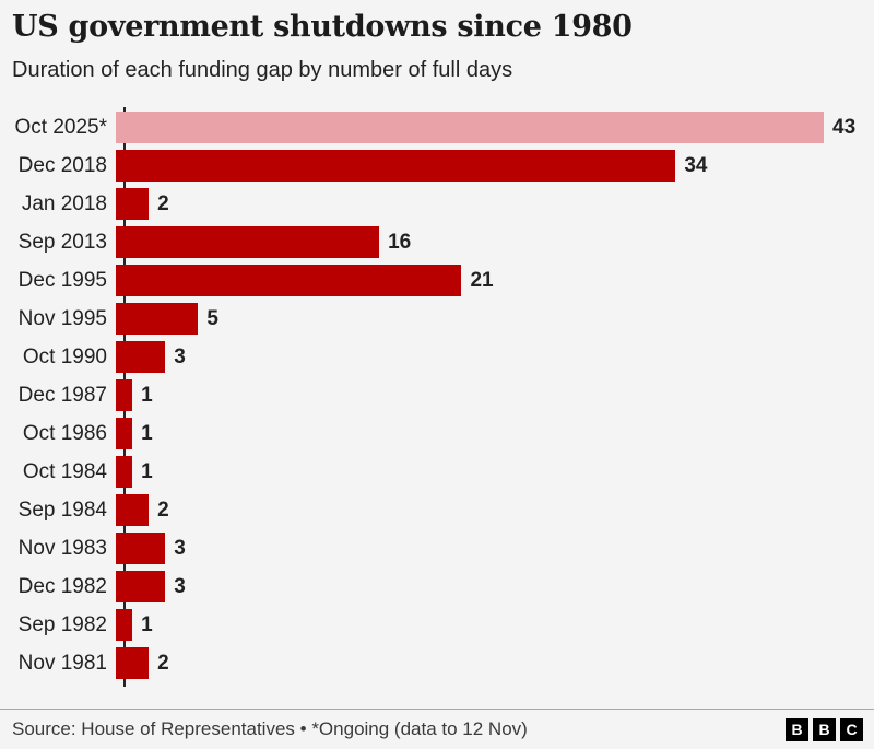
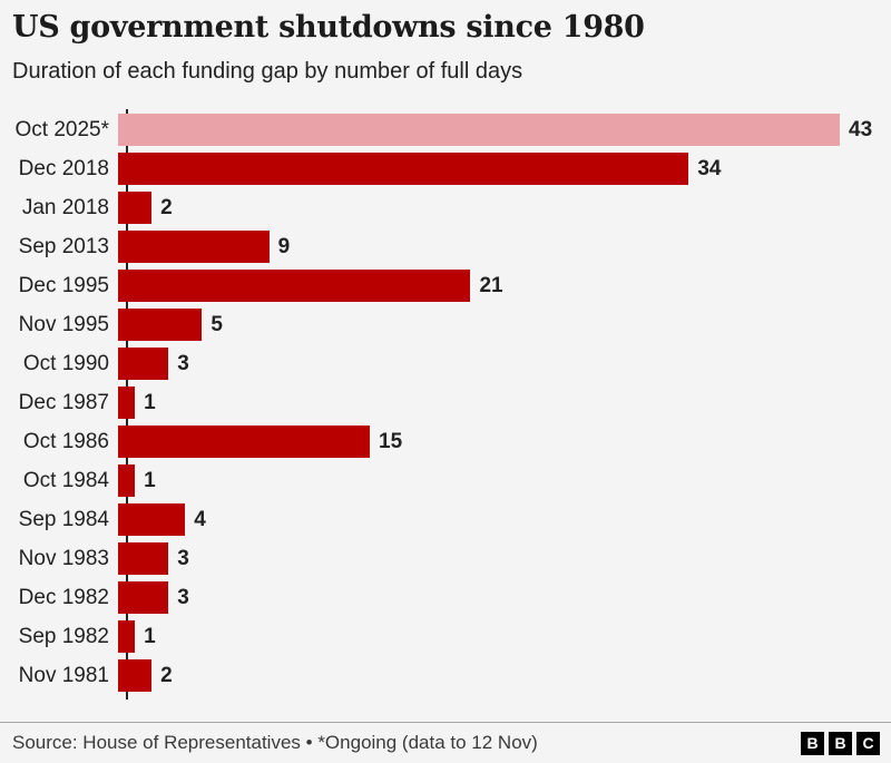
Sep 2013: 16 -> 9
Oct 1986: 1 -> 15
Sep 1984: 2 -> 4
